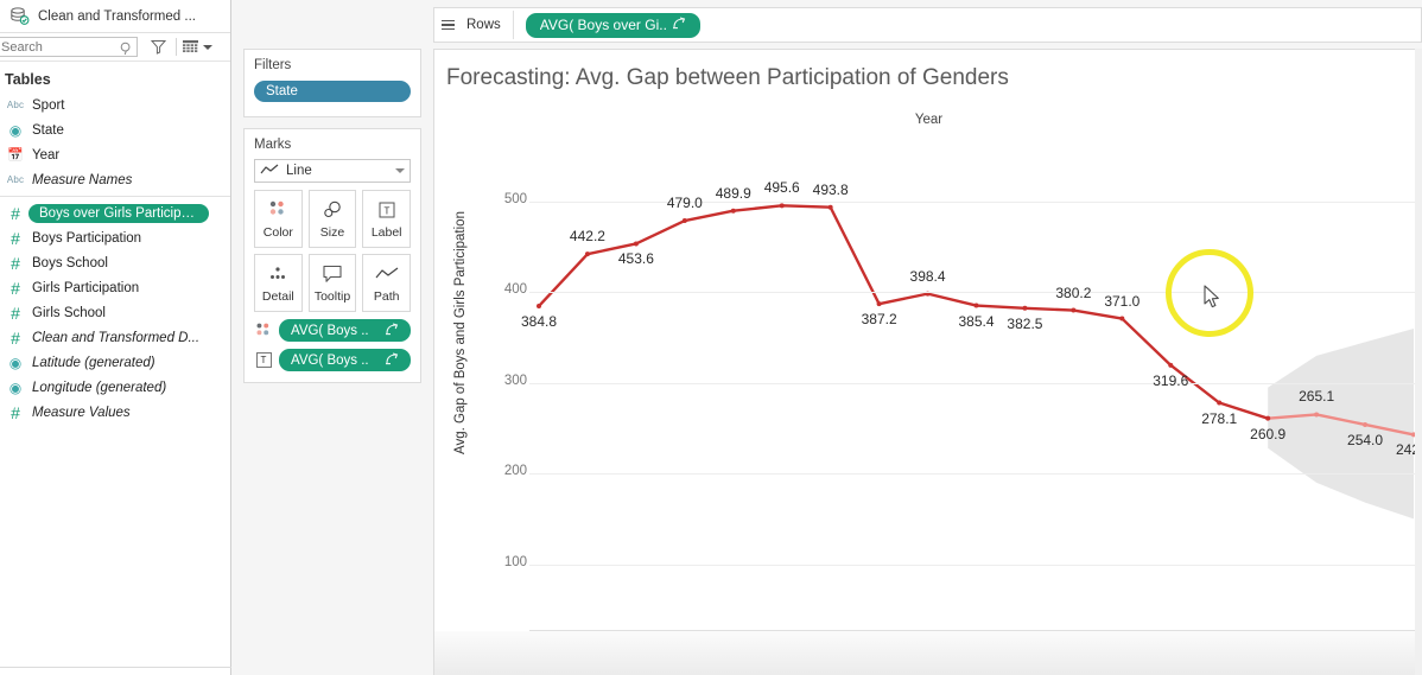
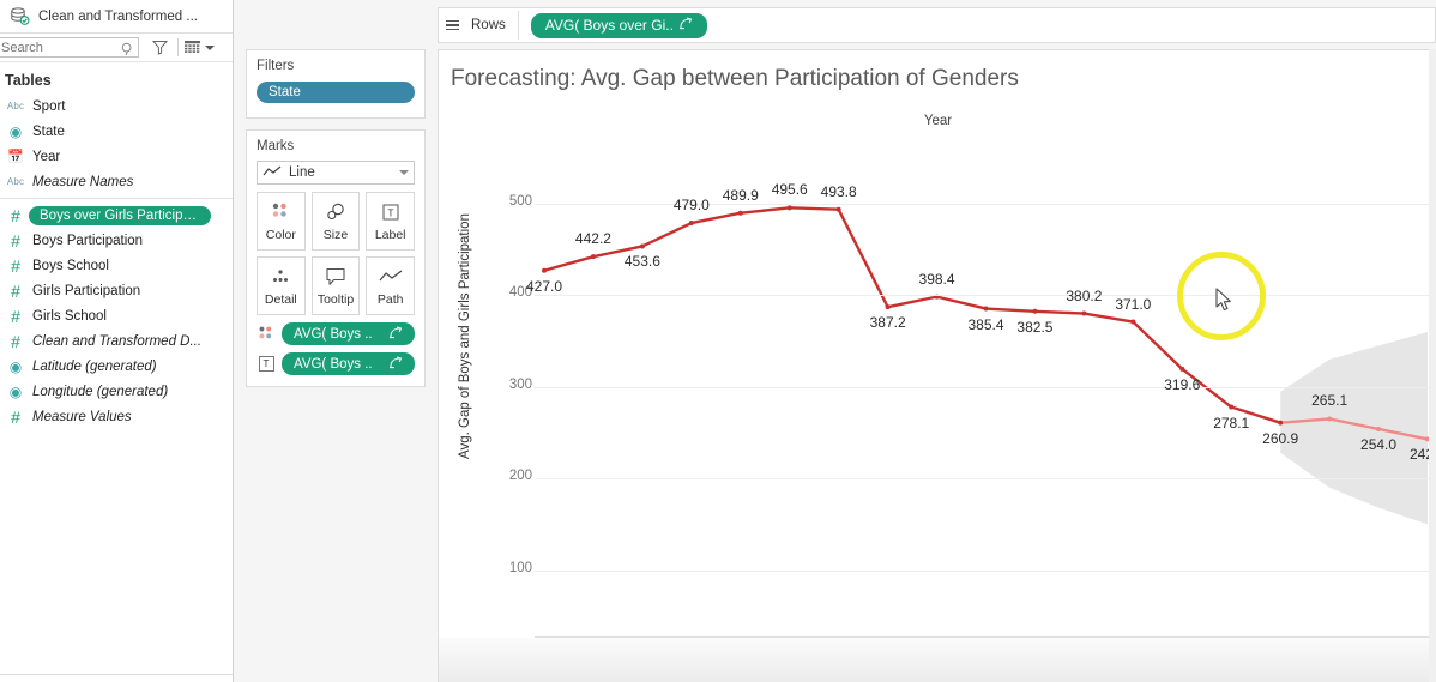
2003: 384.8 -> 427.0
